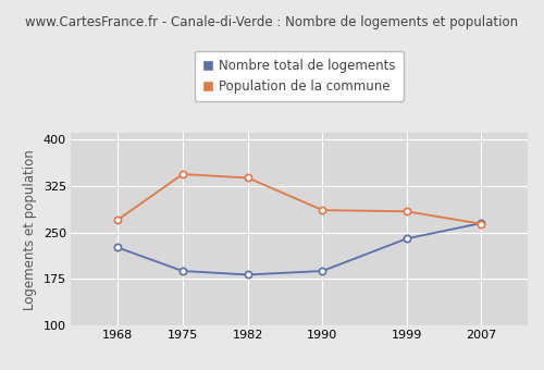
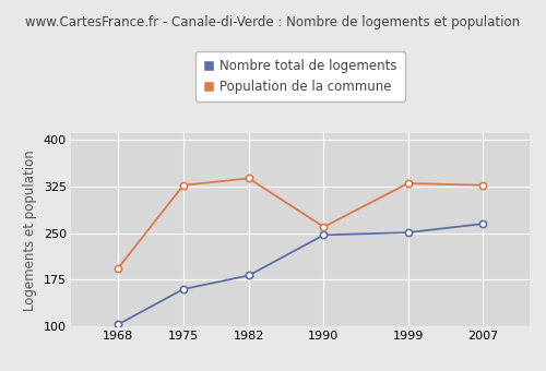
Nombre total de logements/1968: 226 -> 103
Population de la commune/1968: 270 -> 193
Nombre total de logements/1975: 188 -> 160
Population de la commune/1975: 344 -> 327
Nombre total de logements/1990: 188 -> 247
Population de la commune/1990: 286 -> 260
Nombre total de logements/1999: 240 -> 251
Population de la commune/1999: 284 -> 330
Population de la commune/2007: 264 -> 327
